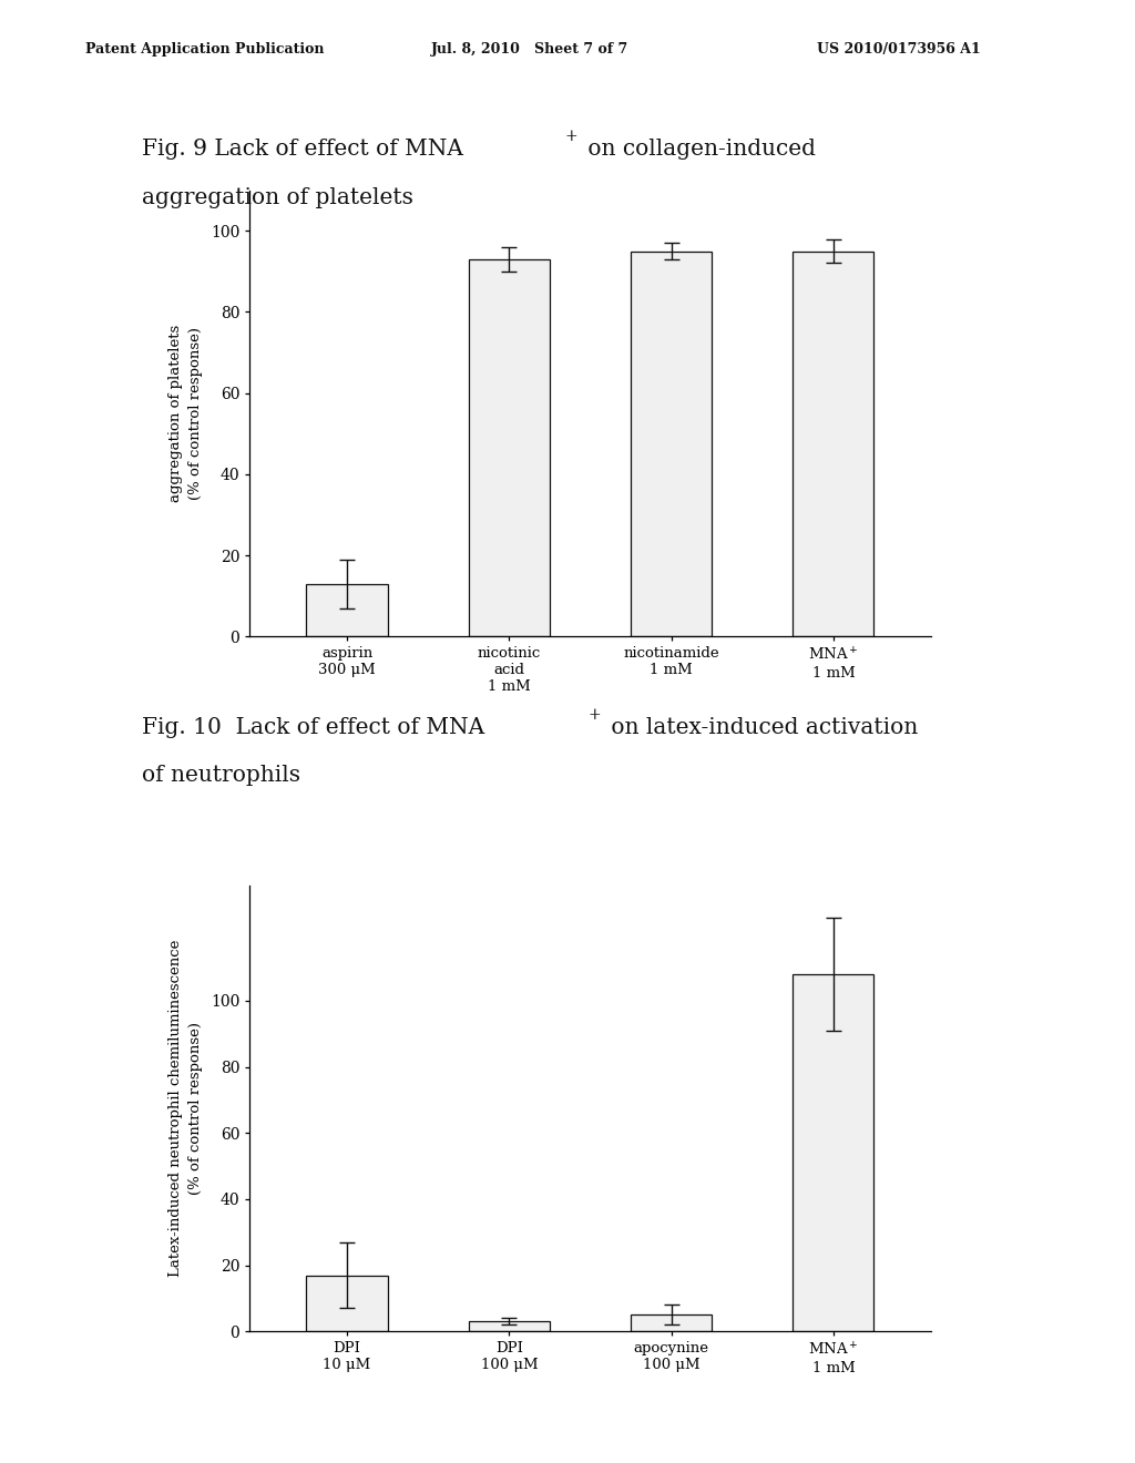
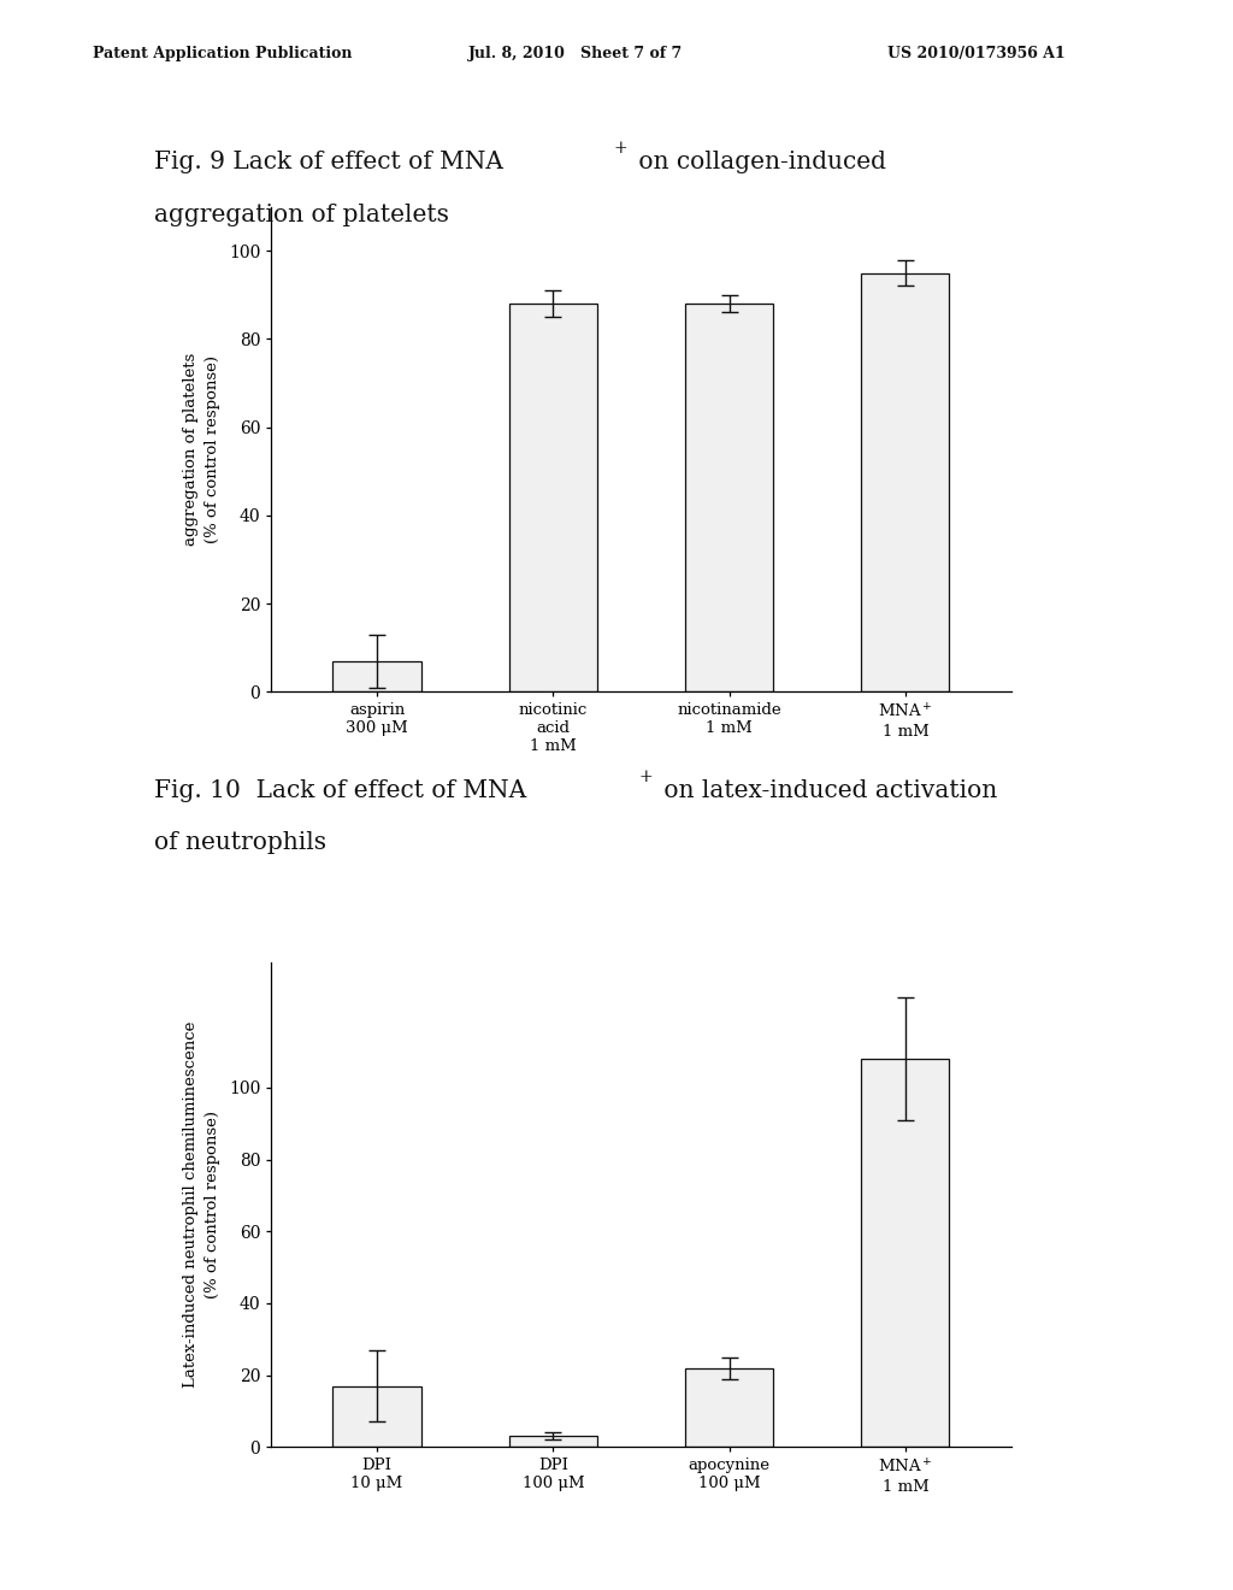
aspirin 300 μM: 13 -> 7
nicotinic acid 1 mM: 93 -> 88
nicotinamide 1 mM: 95 -> 88
apocynine 100 μM: 5 -> 22
